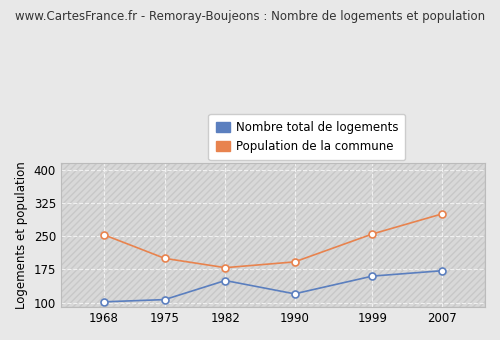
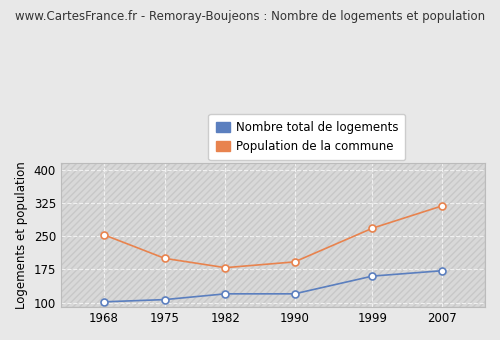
Nombre total de logements/1982: 150 -> 120
Population de la commune/1999: 255 -> 268
Population de la commune/2007: 300 -> 318
